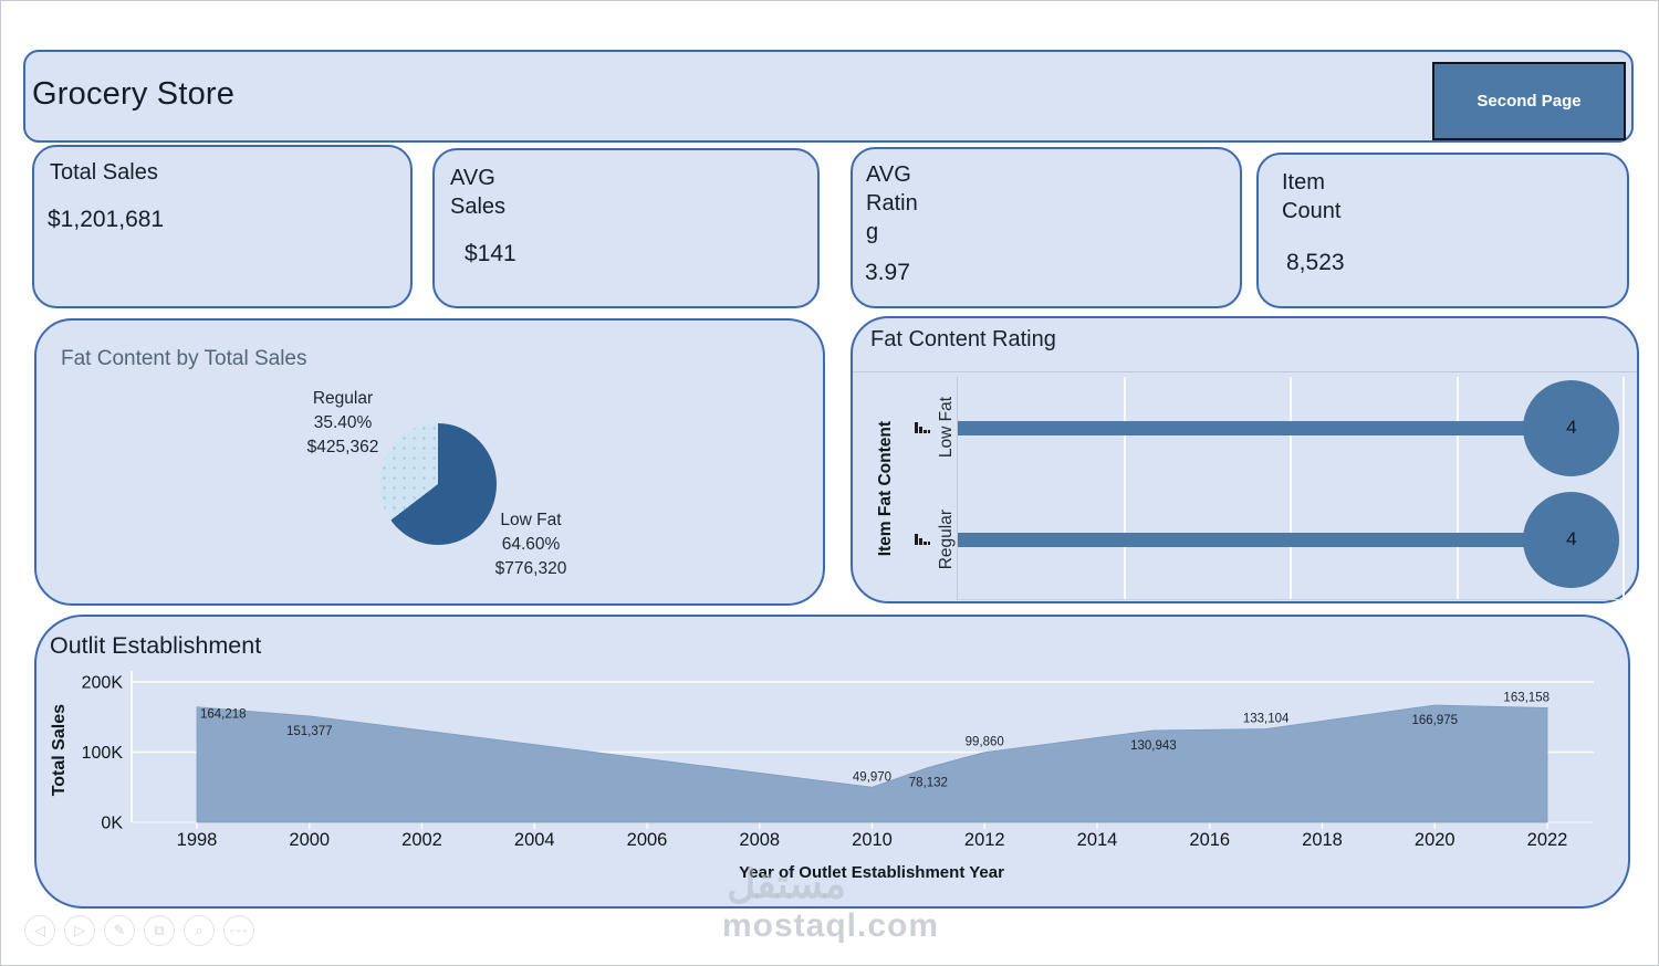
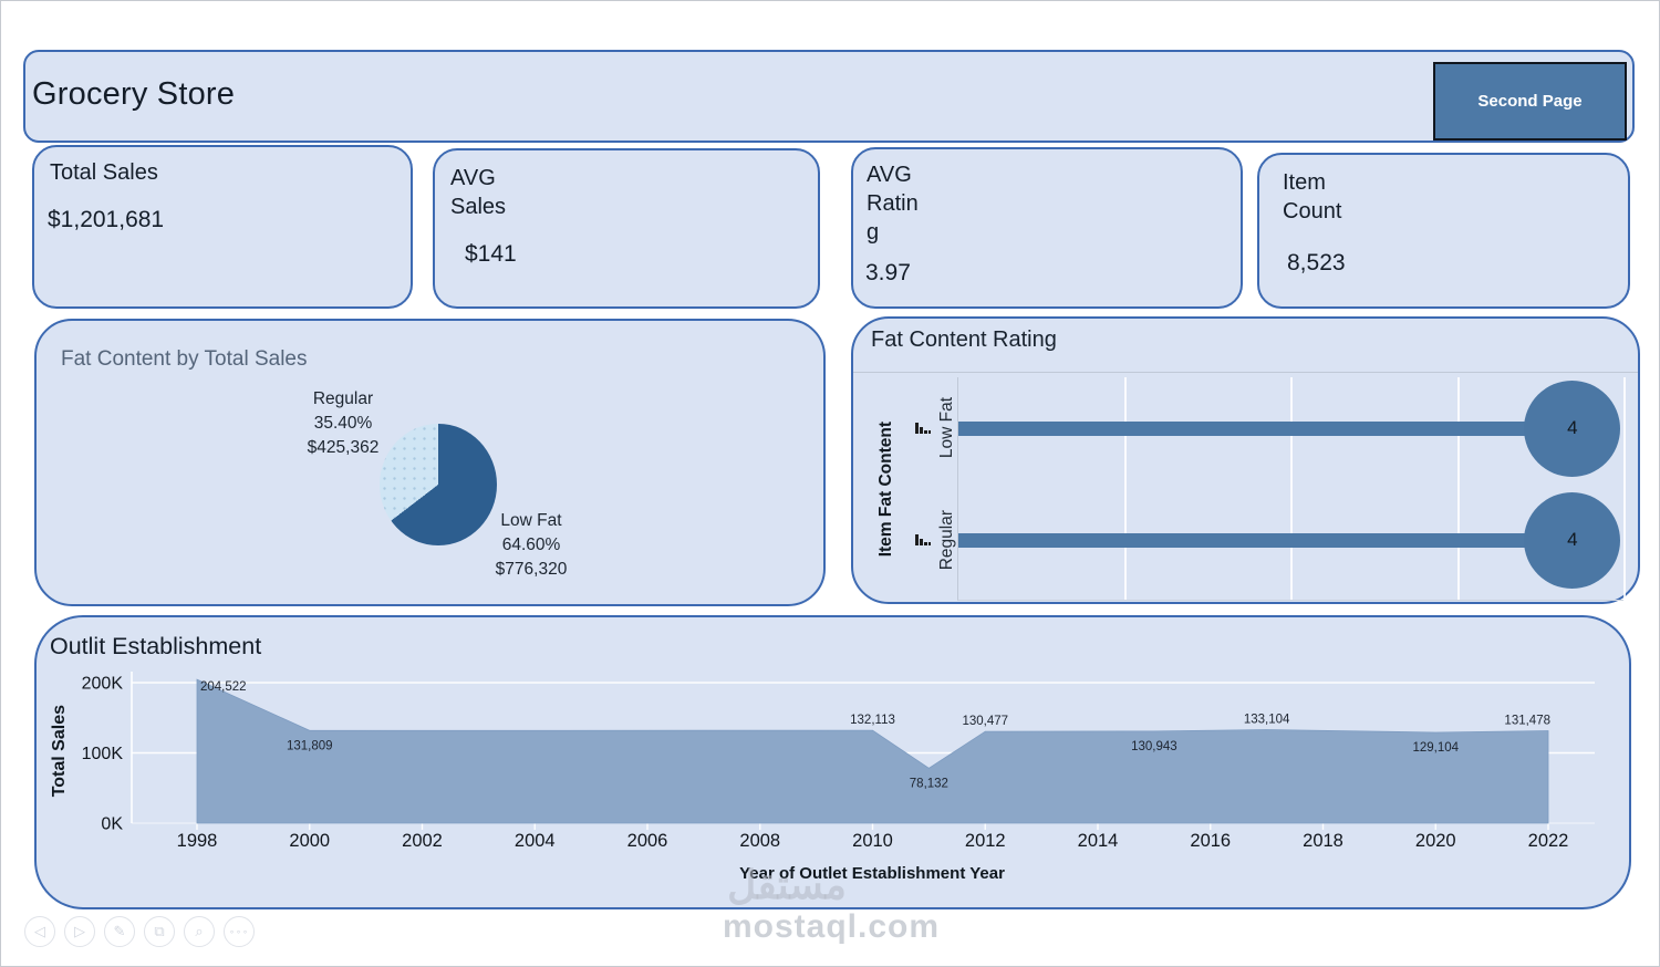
Outlit Establishment/1998: 164,218 -> 204,522
Outlit Establishment/2000: 151,377 -> 131,809
Outlit Establishment/2010: 49,970 -> 132,113
Outlit Establishment/2012: 99,860 -> 130,477
Outlit Establishment/2020: 166,975 -> 129,104
Outlit Establishment/2022: 163,158 -> 131,478
